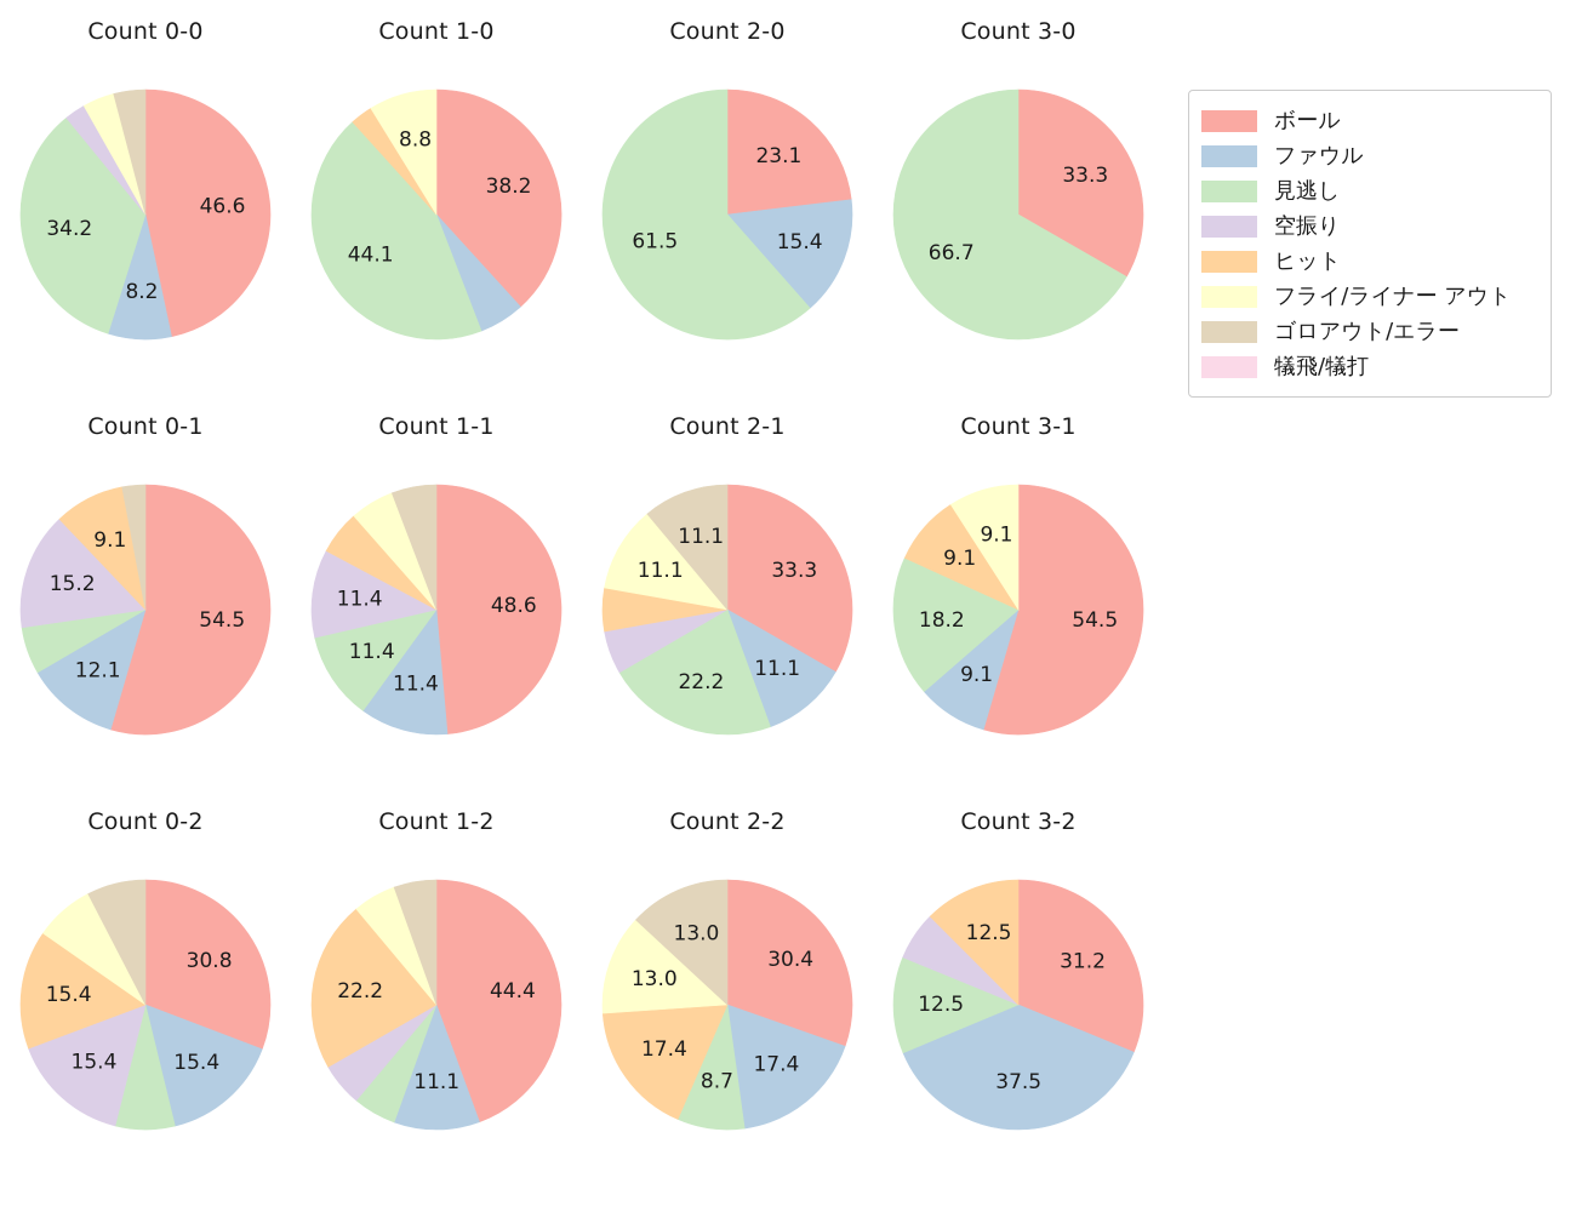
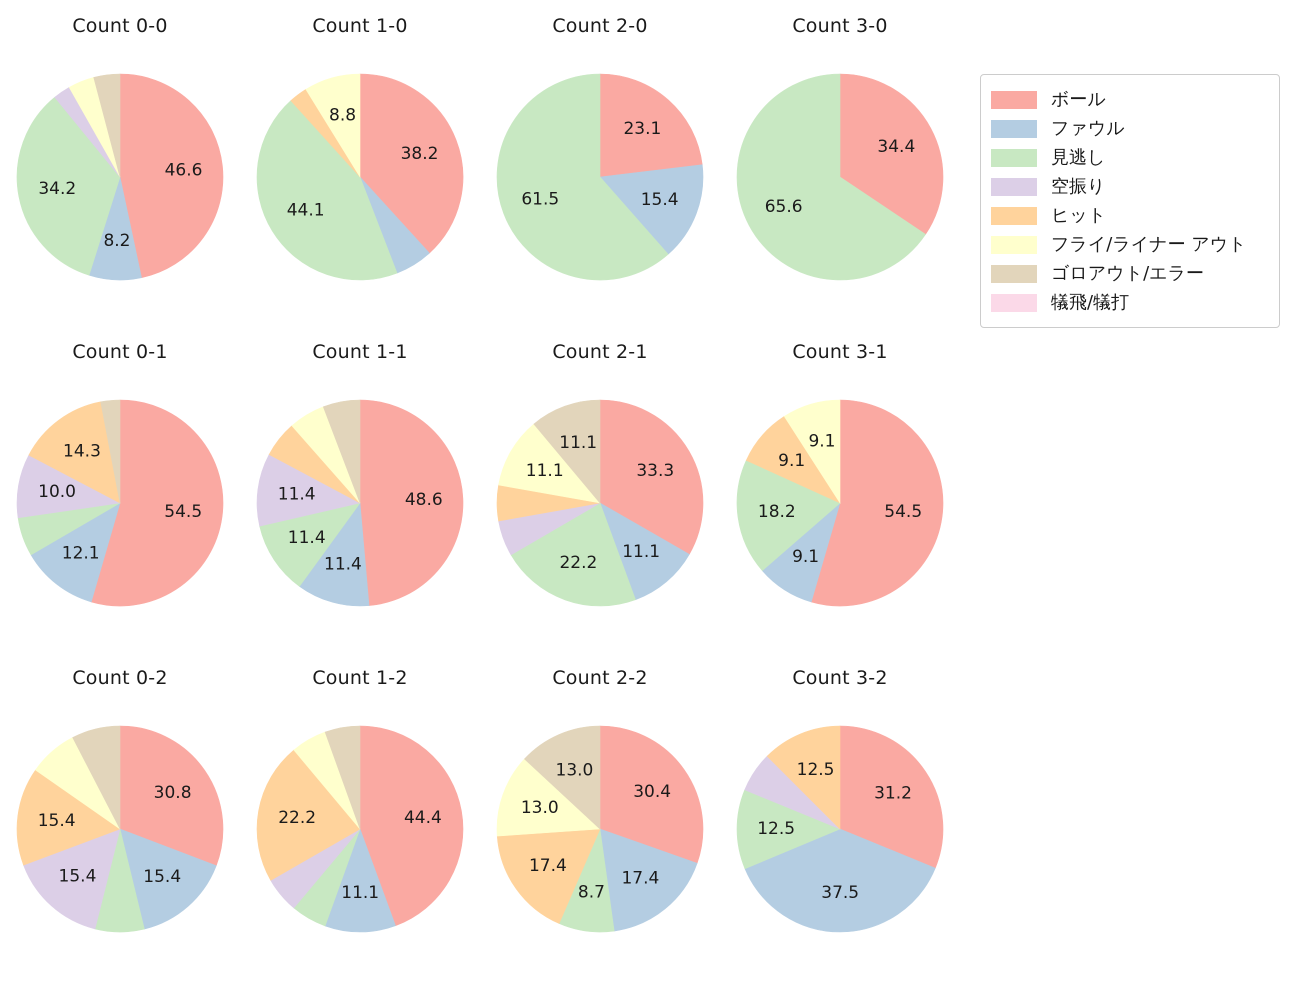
Count 3-0/ボール: 33.3 -> 34.4
Count 3-0/見逃し: 66.7 -> 65.6
Count 0-1/空振り: 15.2 -> 10.0
Count 0-1/ヒット: 9.1 -> 14.3
